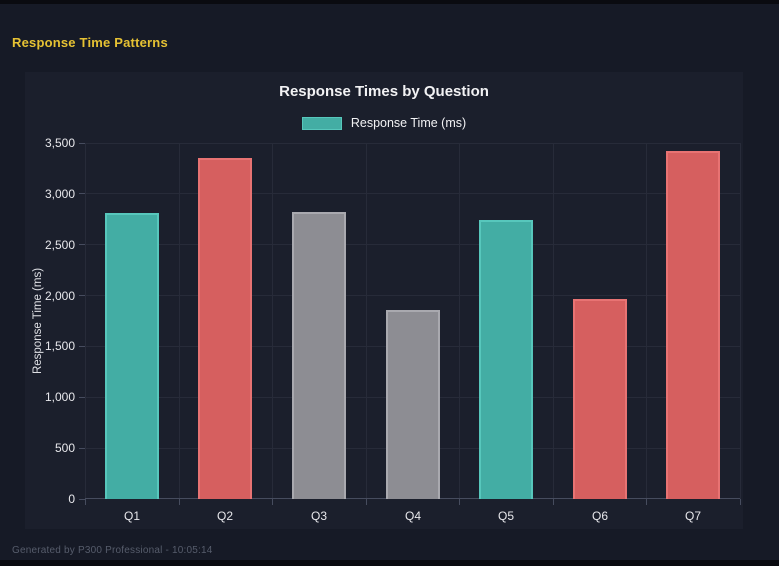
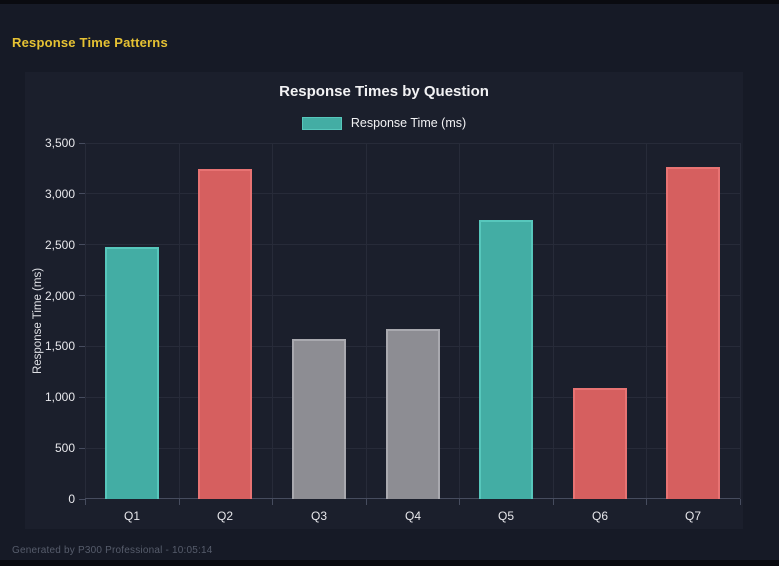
Q1: 2810 -> 2480
Q2: 3350 -> 3240
Q3: 2820 -> 1570
Q4: 1860 -> 1670
Q6: 1970 -> 1090
Q7: 3420 -> 3260
